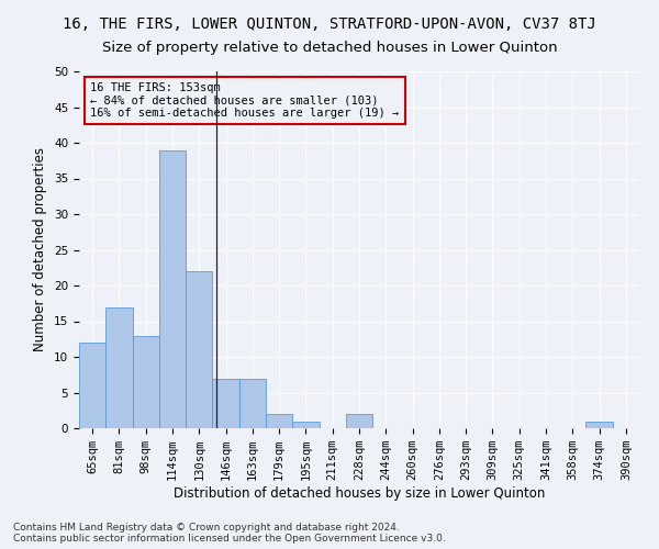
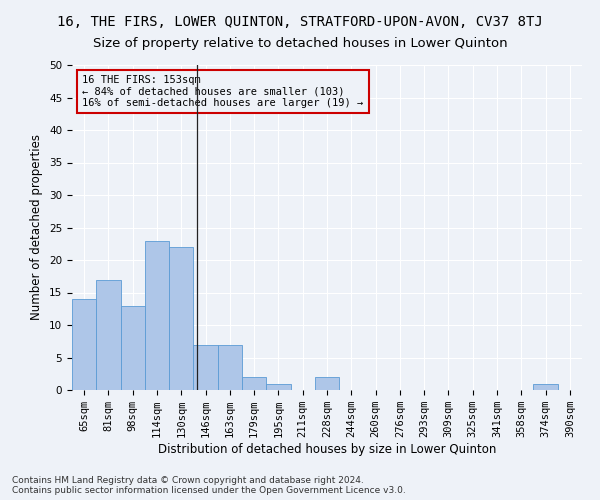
65sqm: 12 -> 14
114sqm: 39 -> 23
